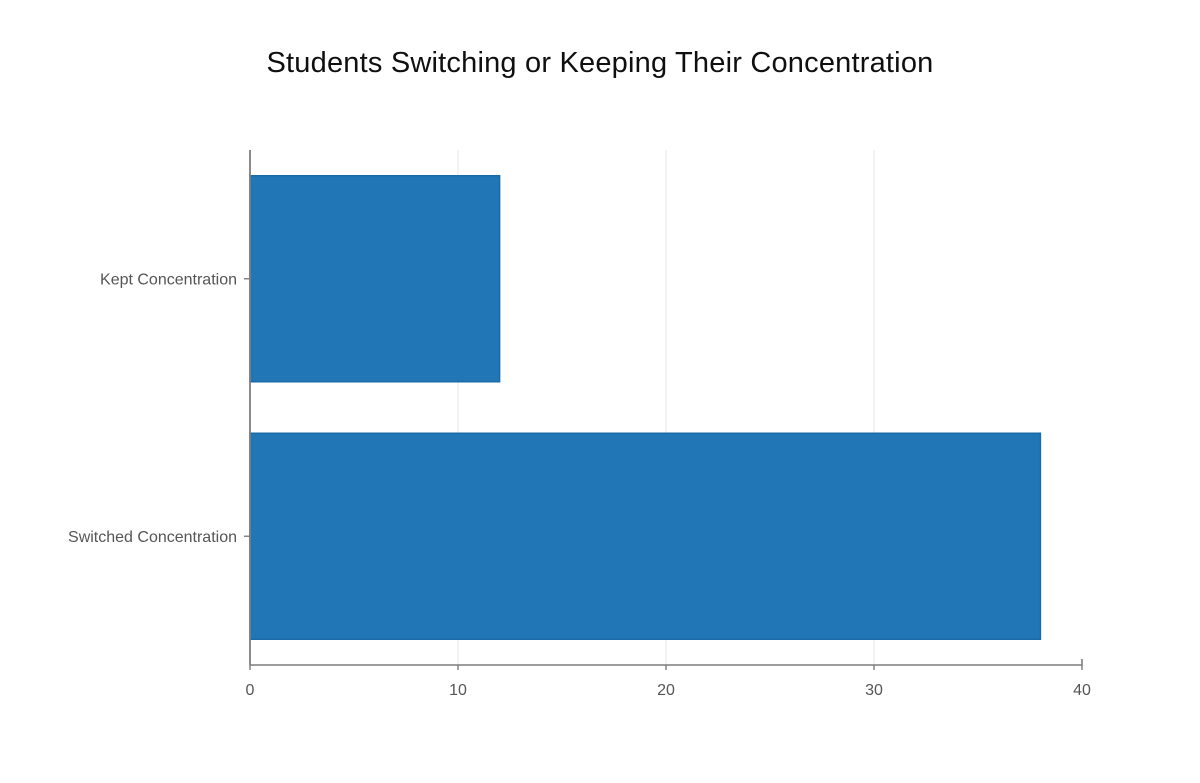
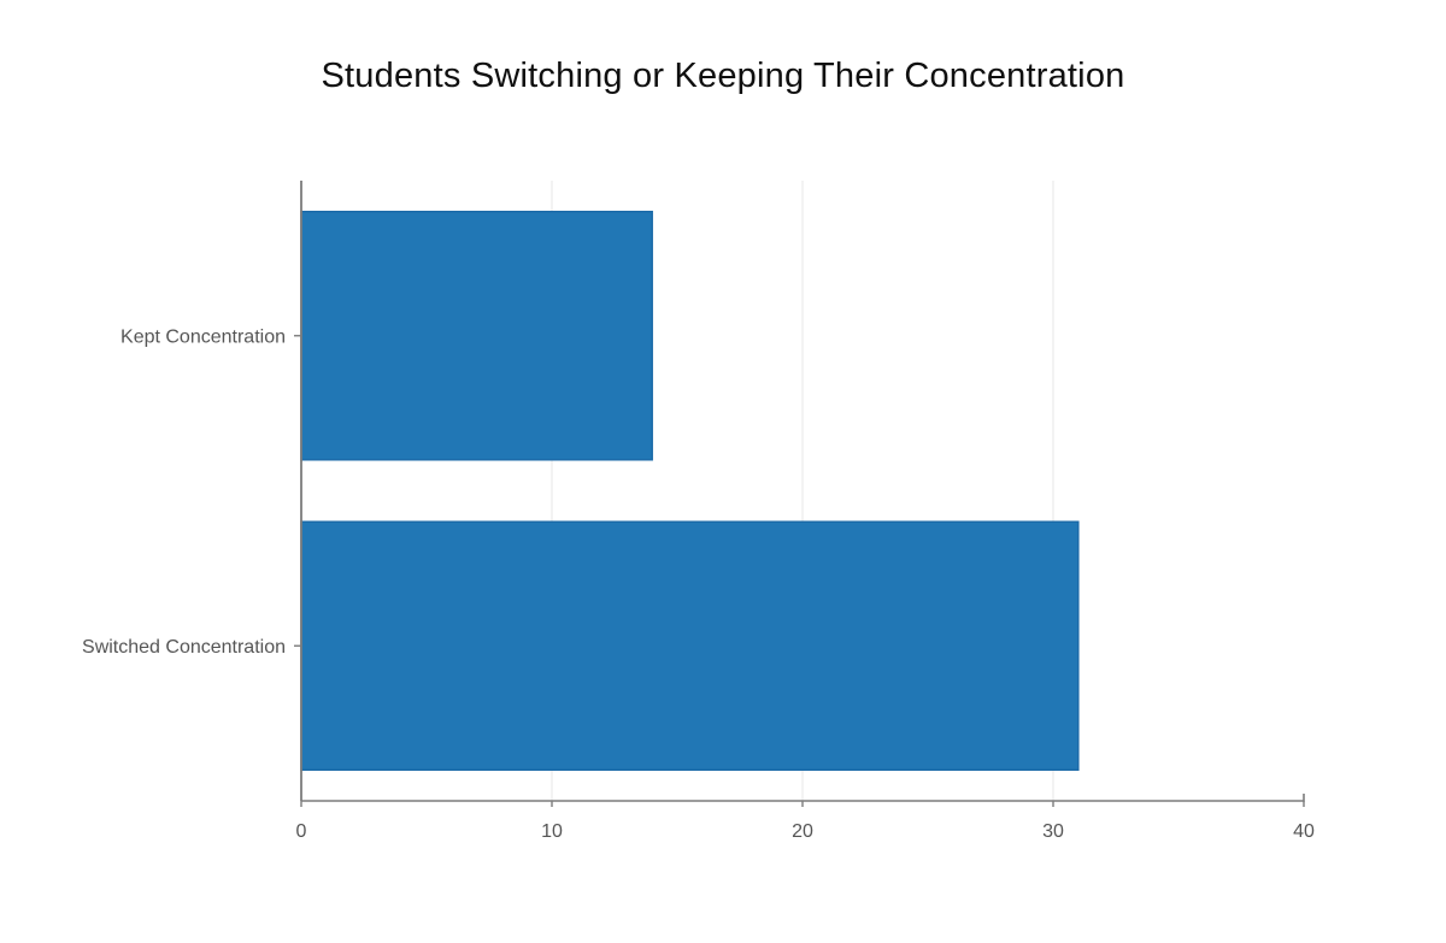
Kept Concentration: 12 -> 14
Switched Concentration: 38 -> 31
